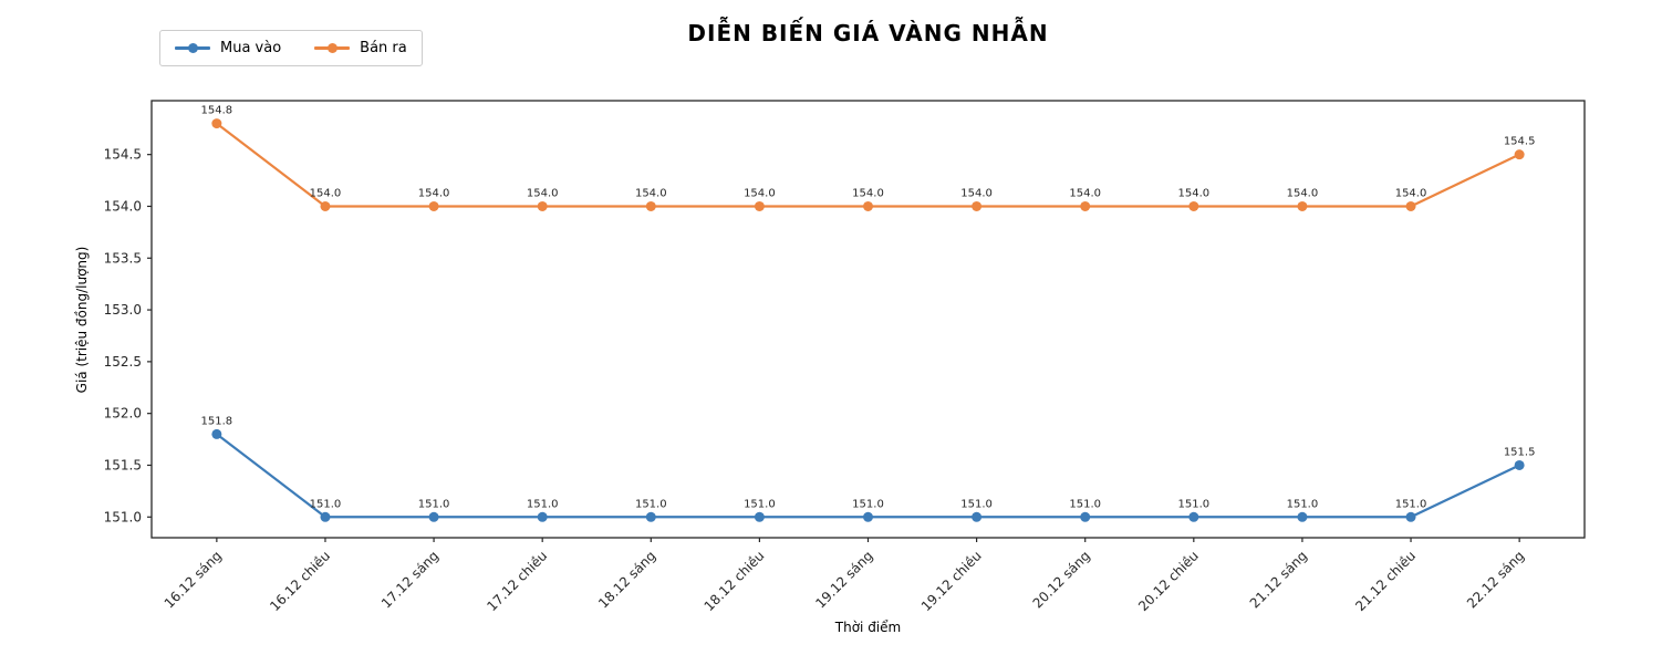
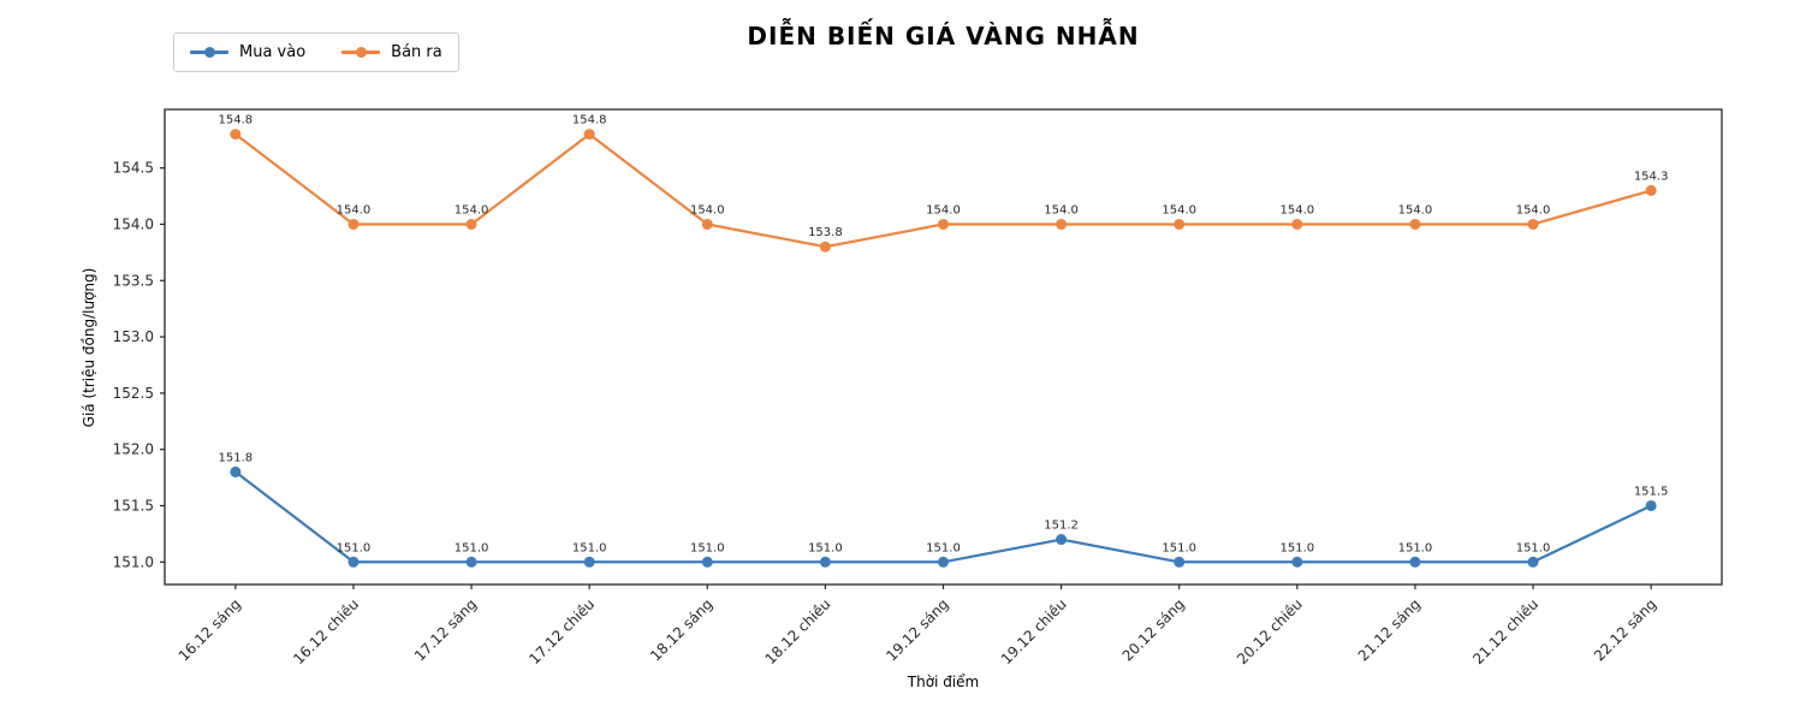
Bán ra/17.12 chiều: 154.0 -> 154.8
Bán ra/18.12 chiều: 154.0 -> 153.8
Mua vào/19.12 chiều: 151.0 -> 151.2
Bán ra/22.12 sáng: 154.5 -> 154.3
